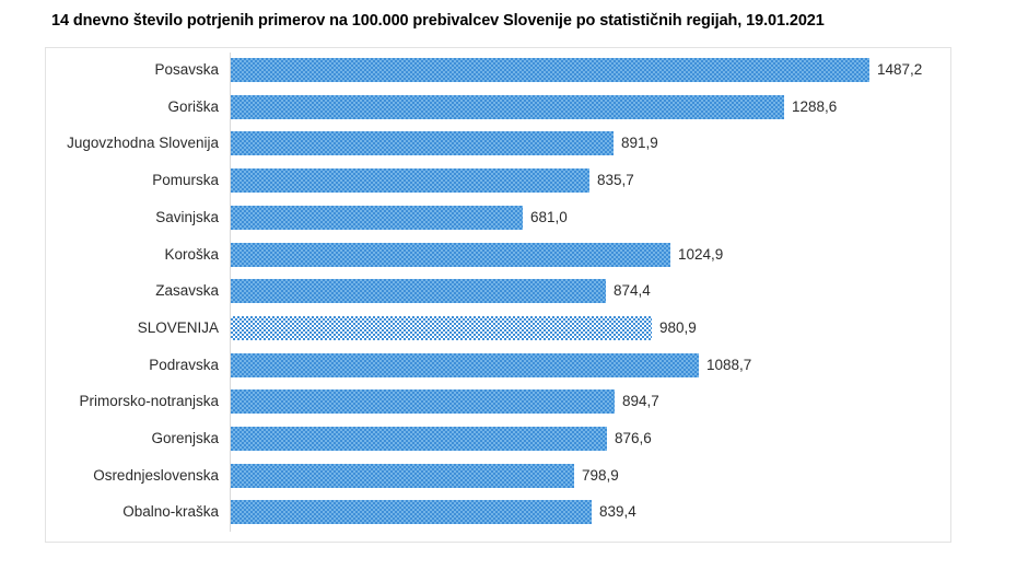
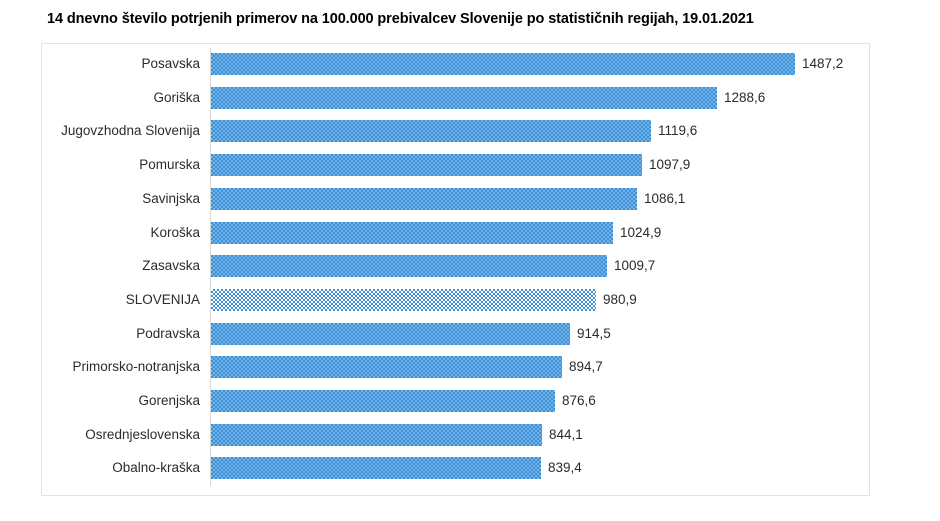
Jugovzhodna Slovenija: 891,9 -> 1119,6
Pomurska: 835,7 -> 1097,9
Savinjska: 681,0 -> 1086,1
Zasavska: 874,4 -> 1009,7
Podravska: 1088,7 -> 914,5
Osrednjeslovenska: 798,9 -> 844,1
